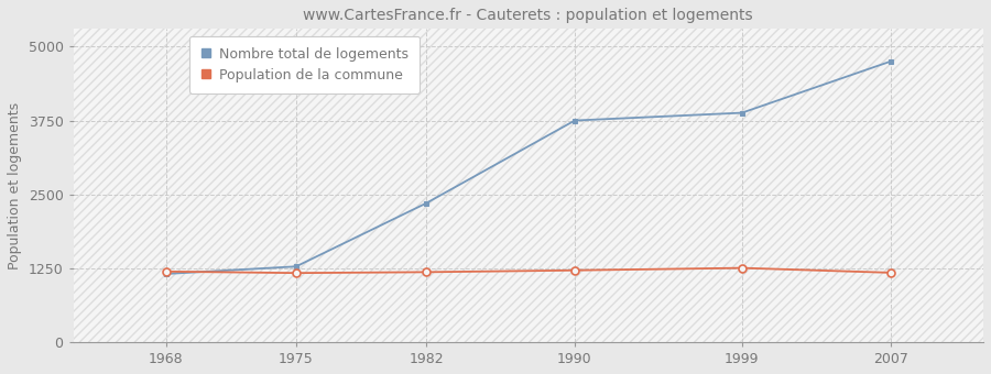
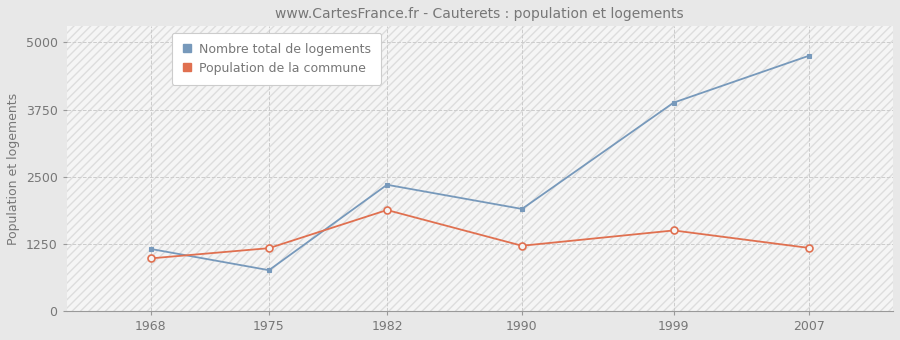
Population de la commune/1968: 1200 -> 980
Nombre total de logements/1975: 1280 -> 760
Population de la commune/1982: 1180 -> 1880
Nombre total de logements/1990: 3750 -> 1900
Population de la commune/1999: 1260 -> 1500
